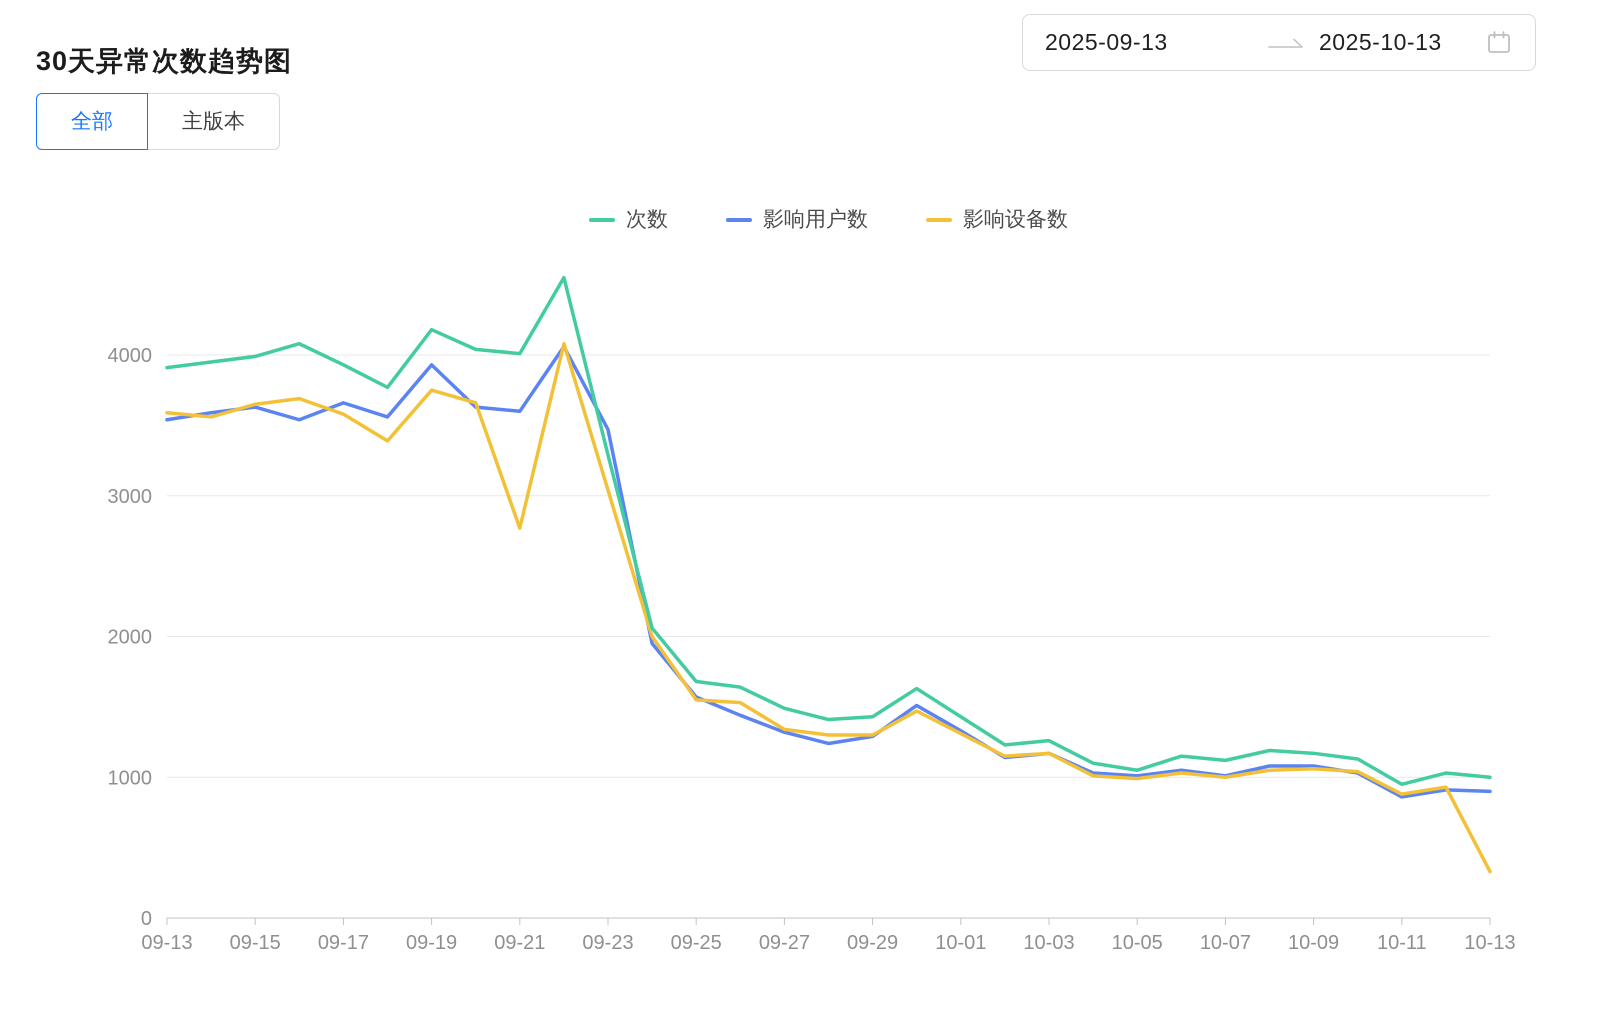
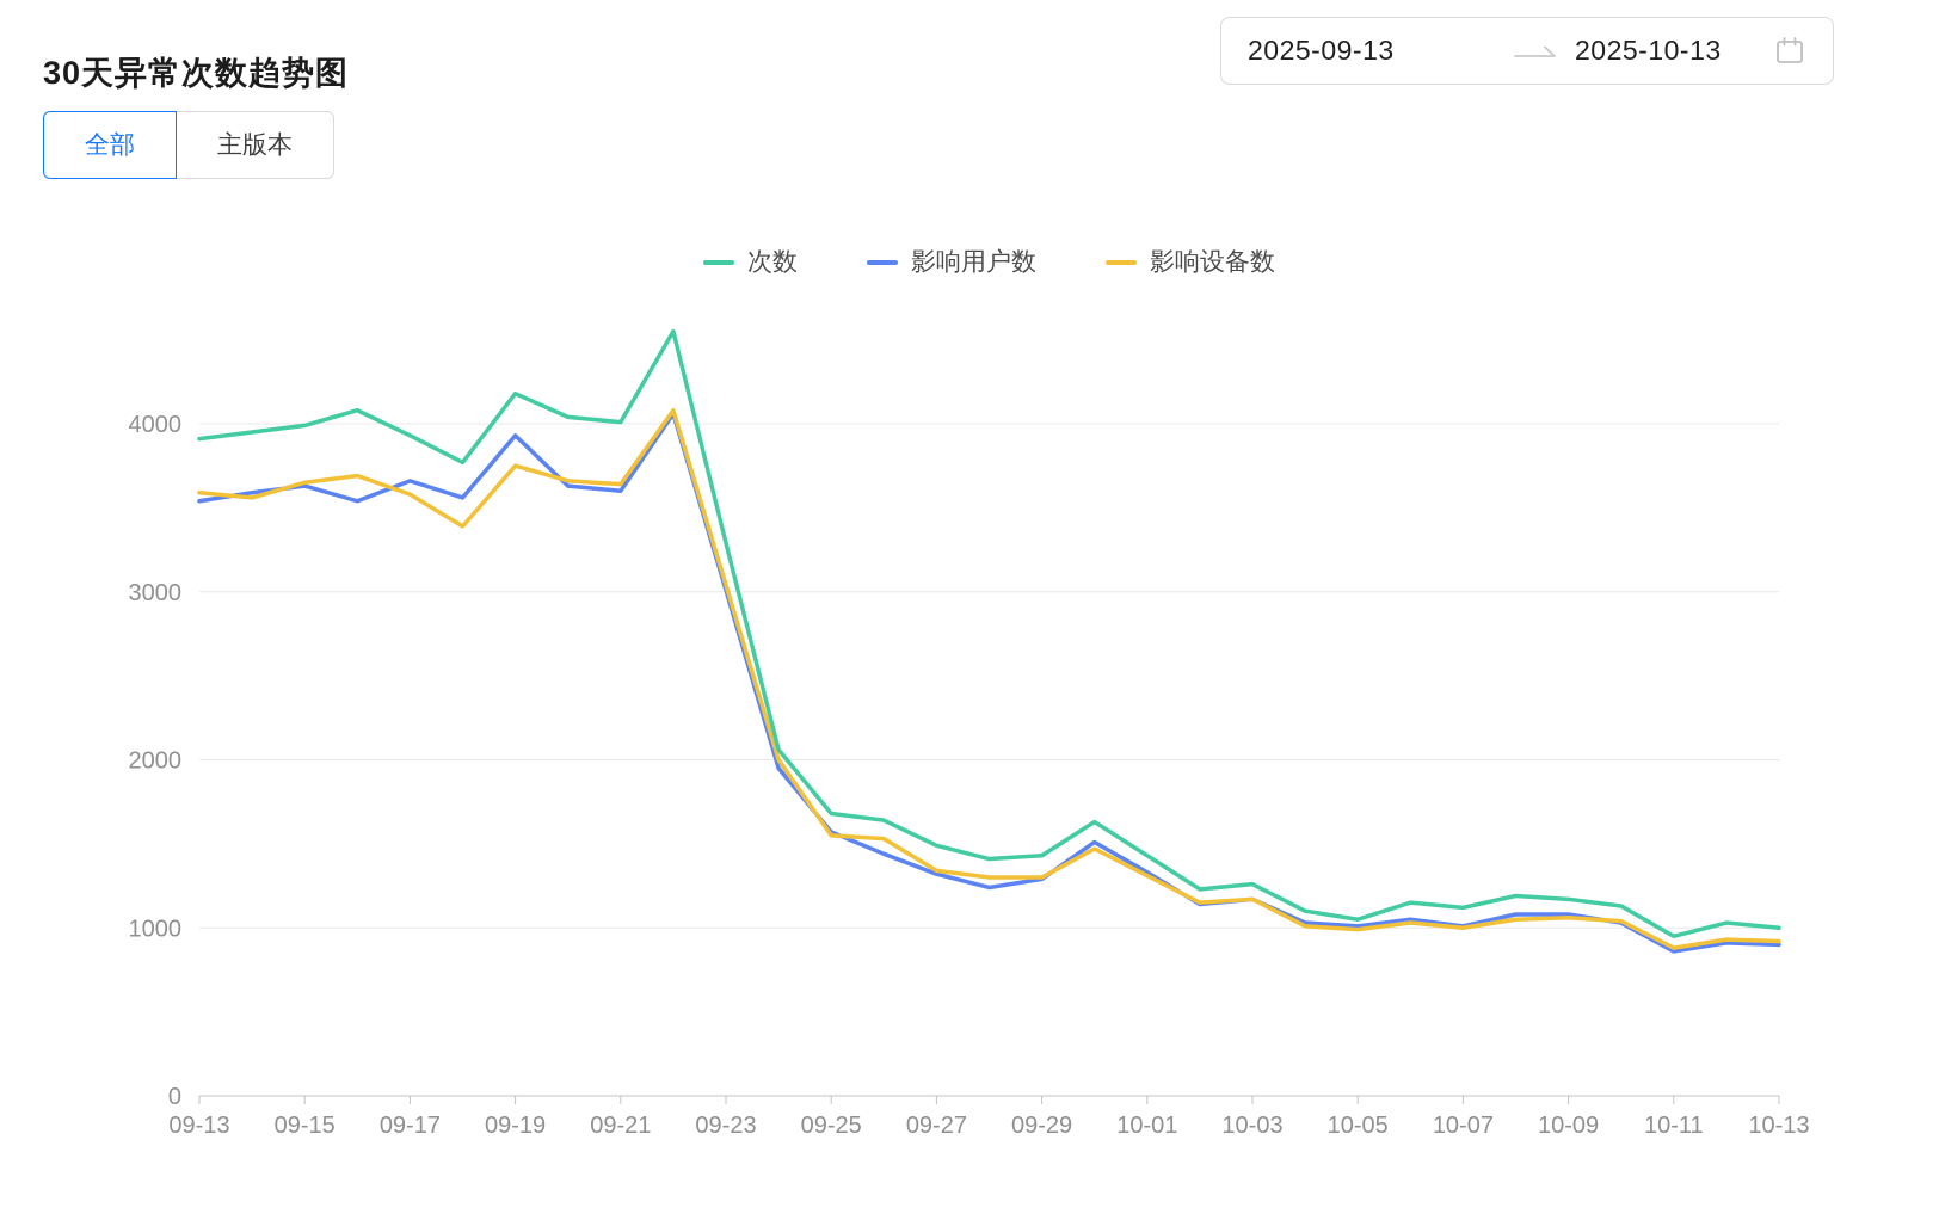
影响设备数/09-21: 2770 -> 3640
影响用户数/09-23: 3470 -> 3010
影响设备数/10-13: 330 -> 920
